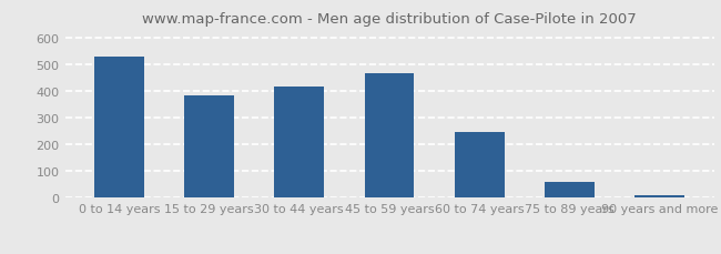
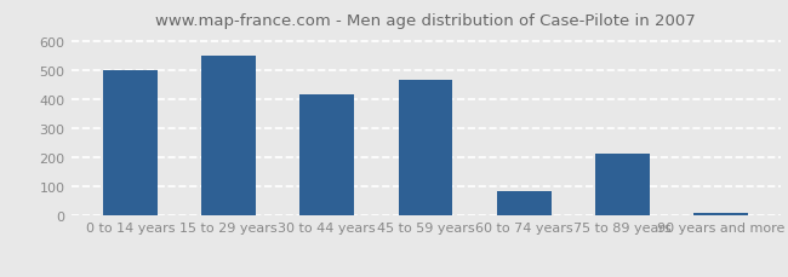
0 to 14 years: 530 -> 500
15 to 29 years: 385 -> 550
60 to 74 years: 245 -> 85
75 to 89 years: 60 -> 215
